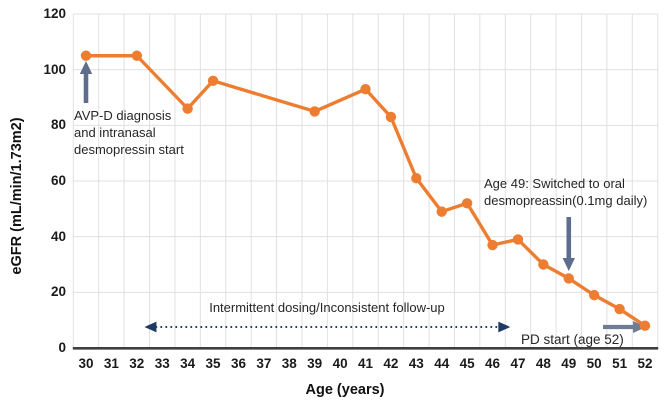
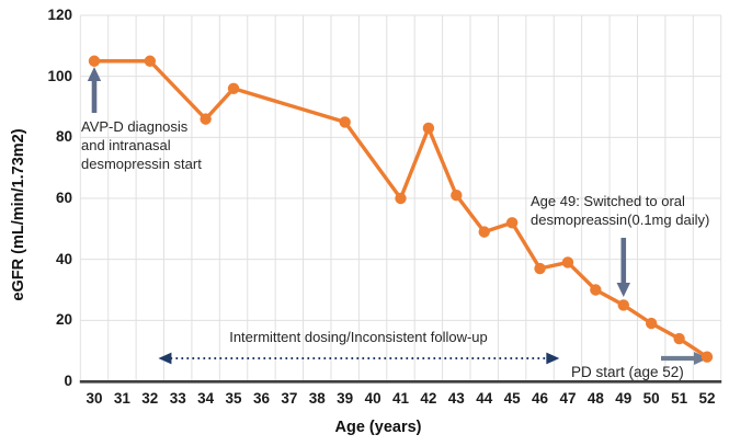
41: 93 -> 60
